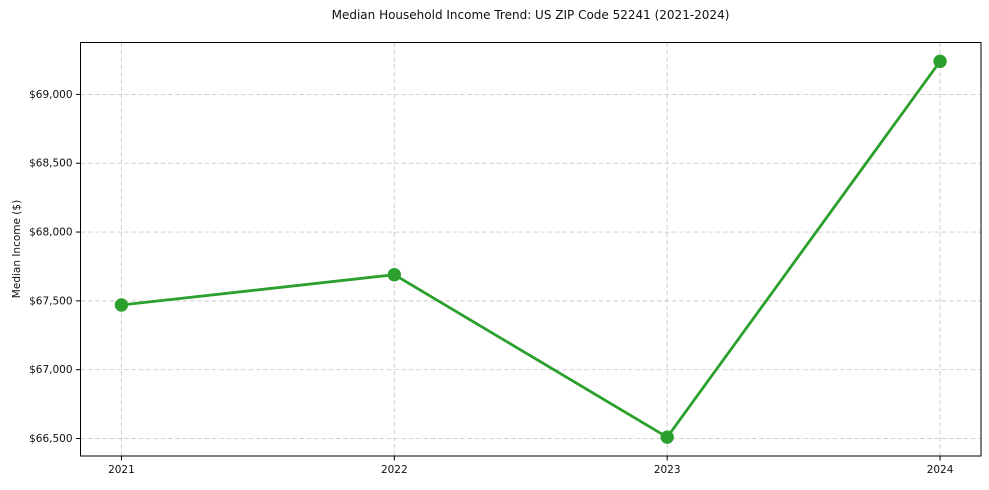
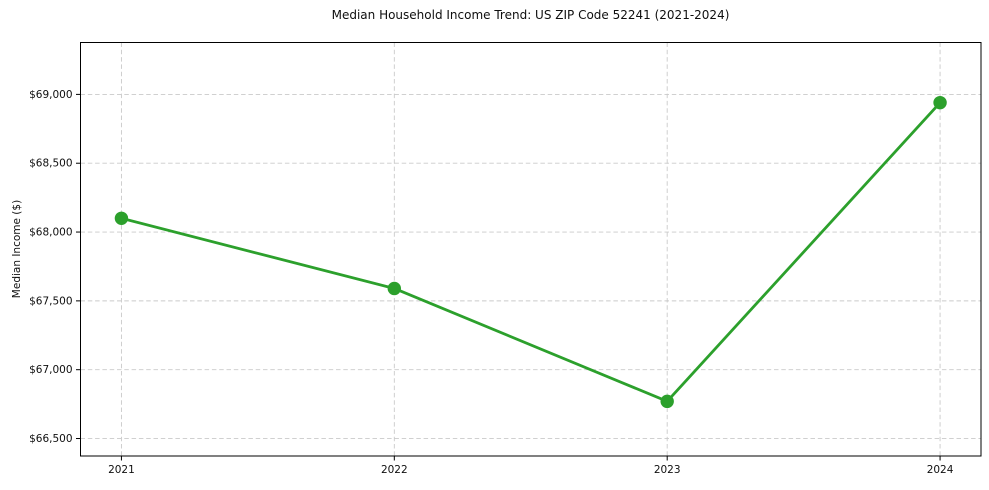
2021: $67470 -> $68100
2022: $67690 -> $67590
2023: $66510 -> $66770
2024: $69240 -> $68940
